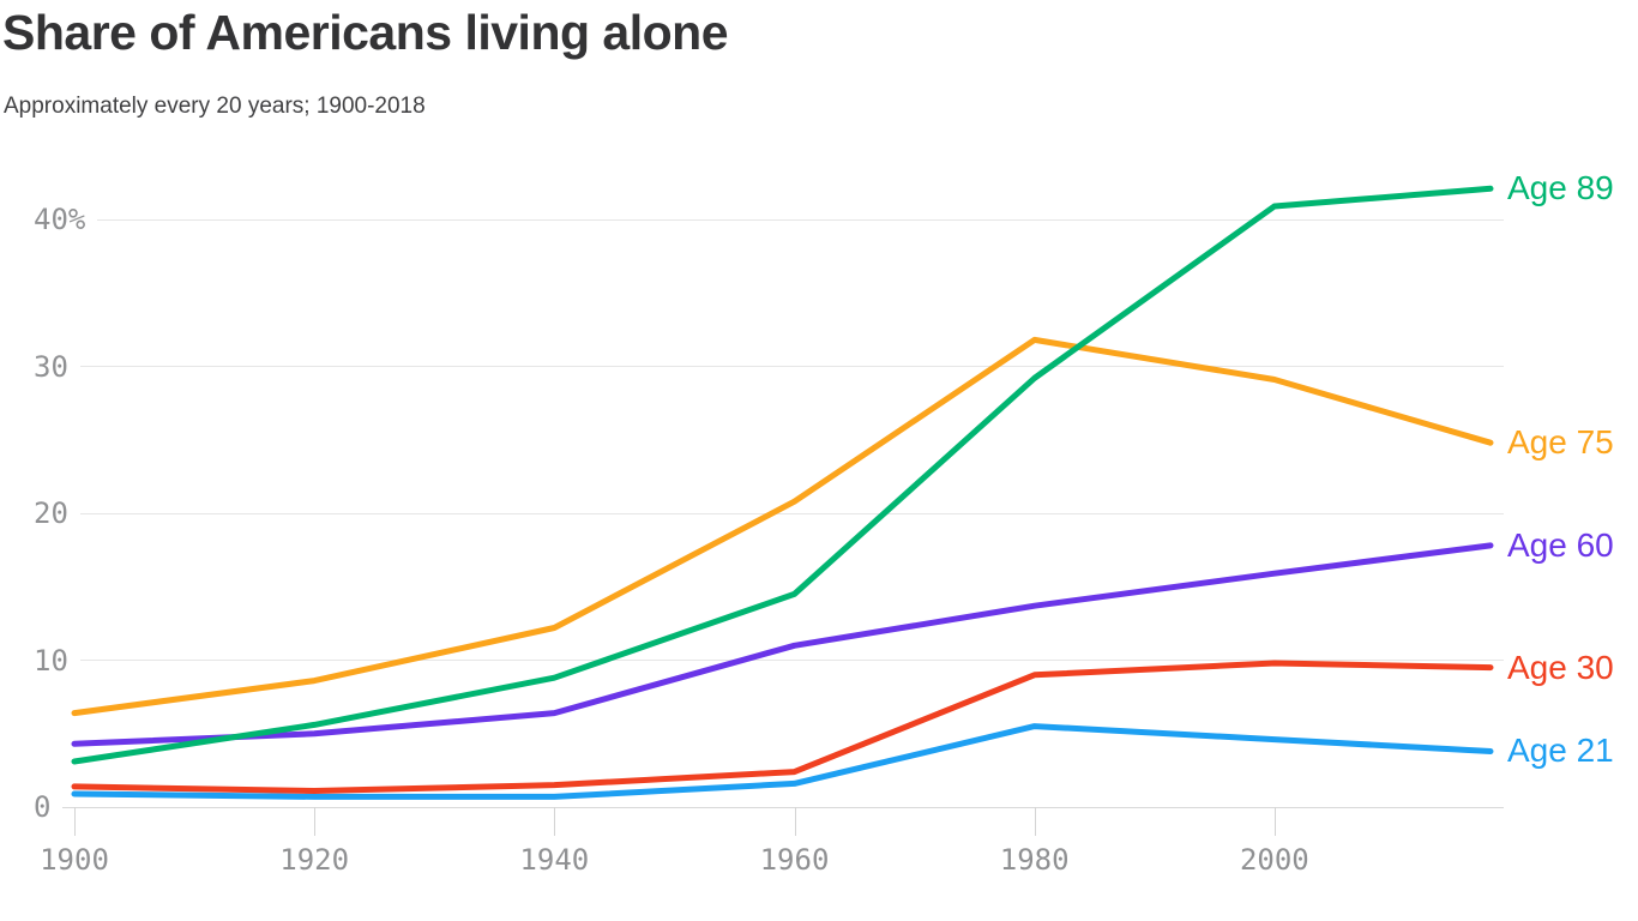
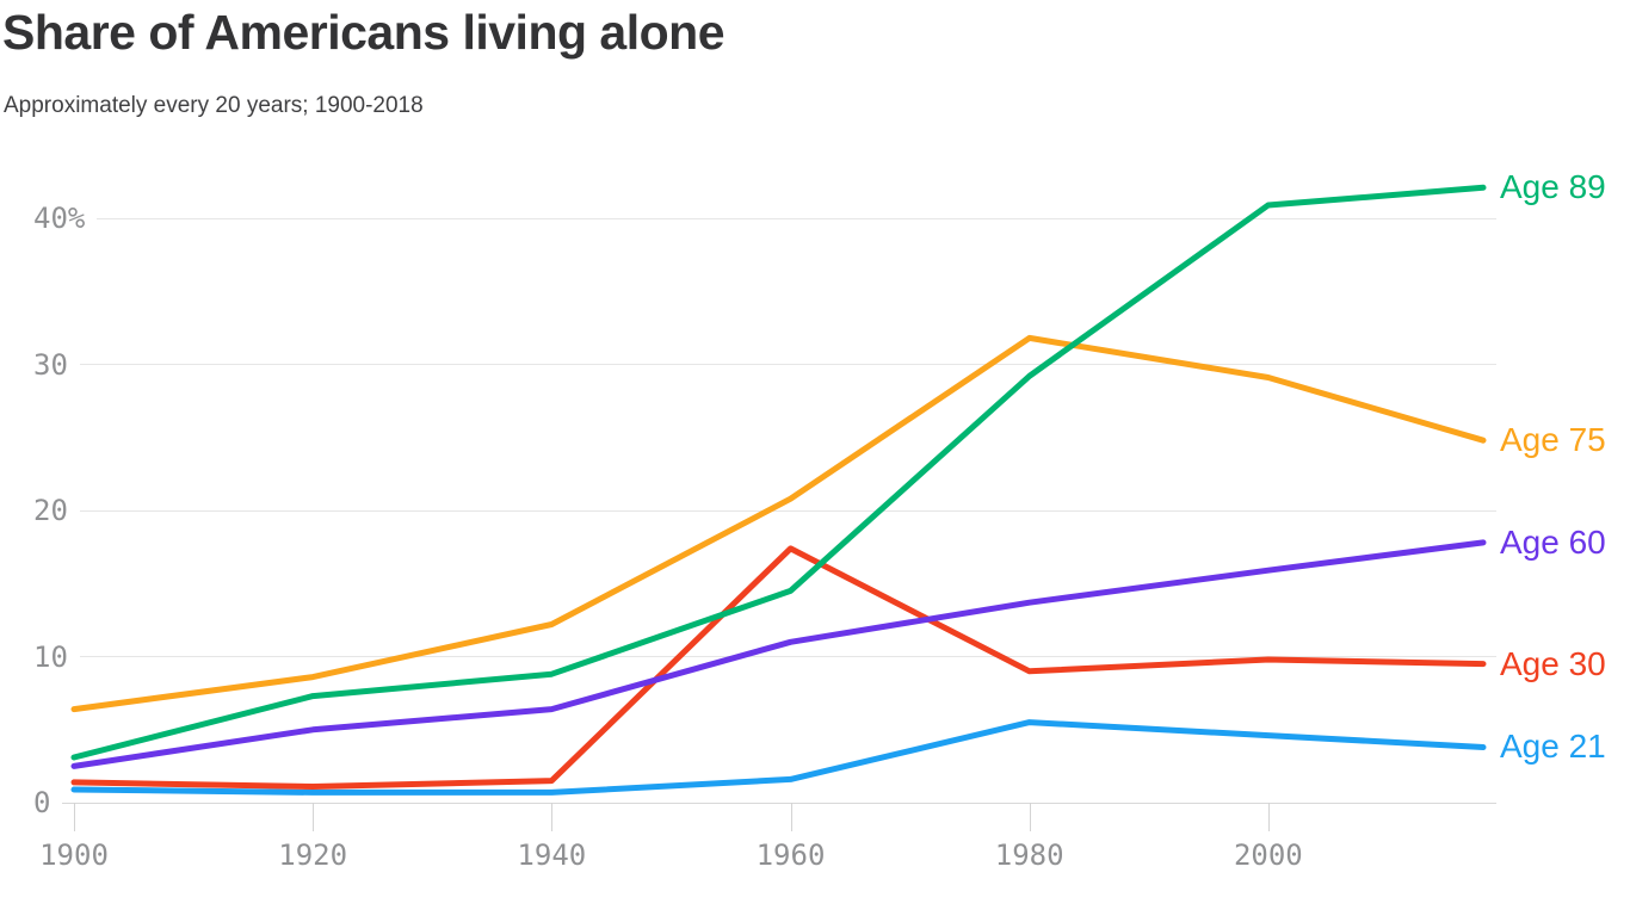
Age 60/1900: 4.3% -> 2.5%
Age 89/1920: 5.6% -> 7.3%
Age 30/1960: 2.4% -> 17.4%
